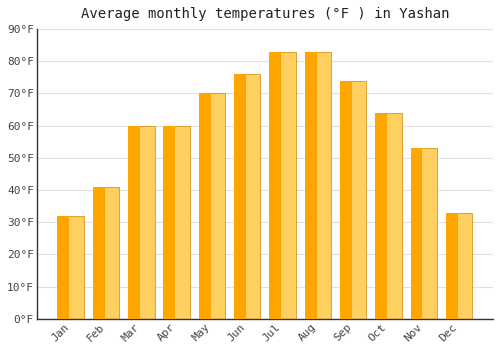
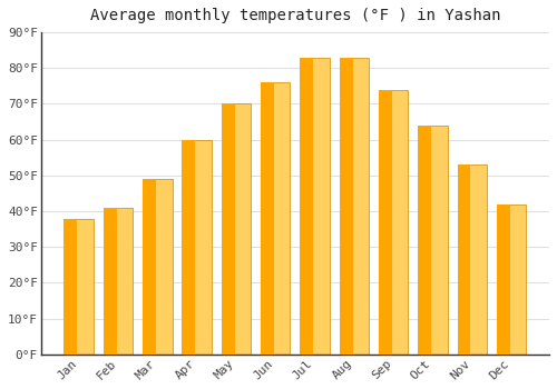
Jan: 32°F -> 38°F
Mar: 60°F -> 49°F
Dec: 33°F -> 42°F
